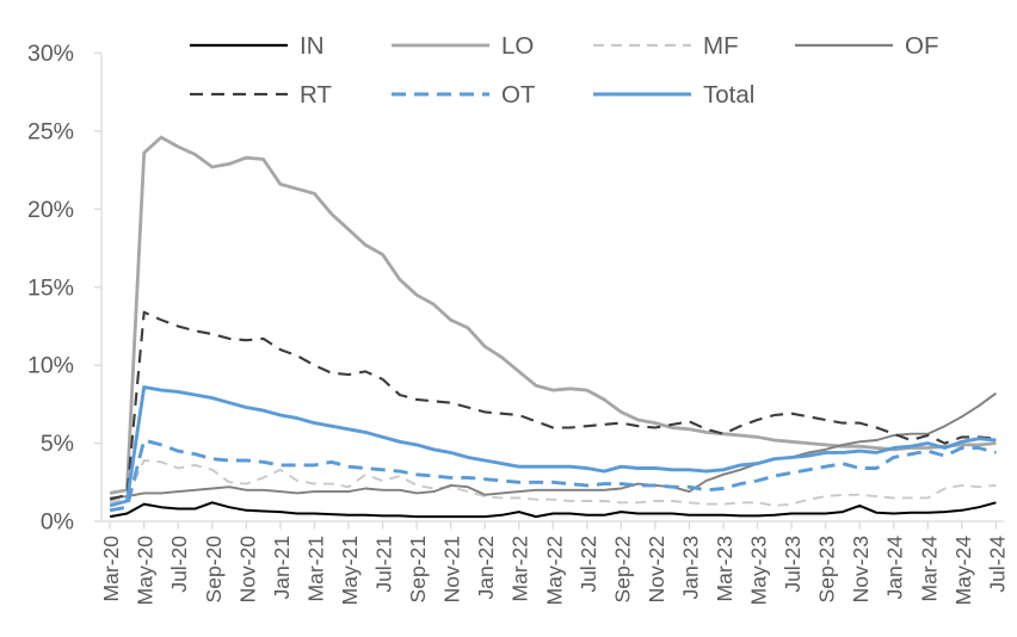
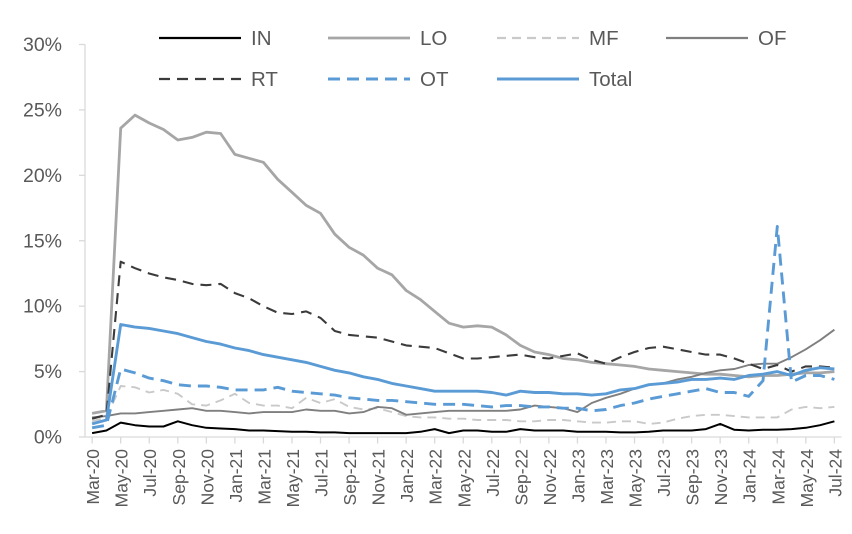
OT/Jan-24: 4.1% -> 3.1%
OT/Mar-24: 4.5% -> 16.1%
